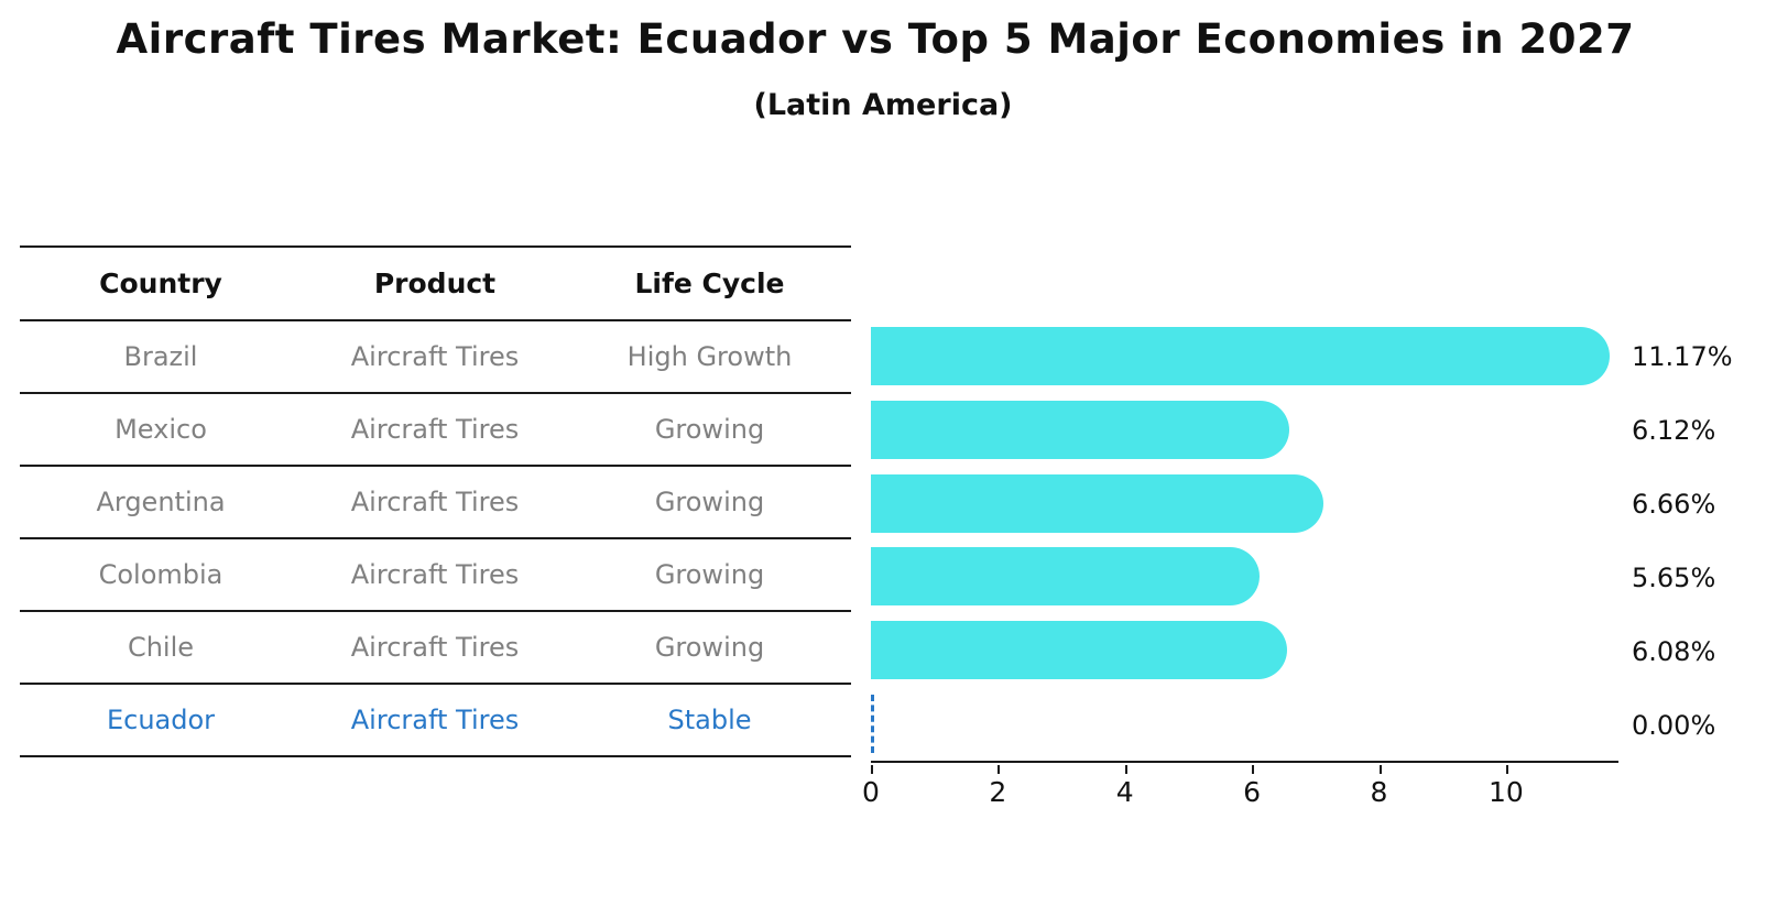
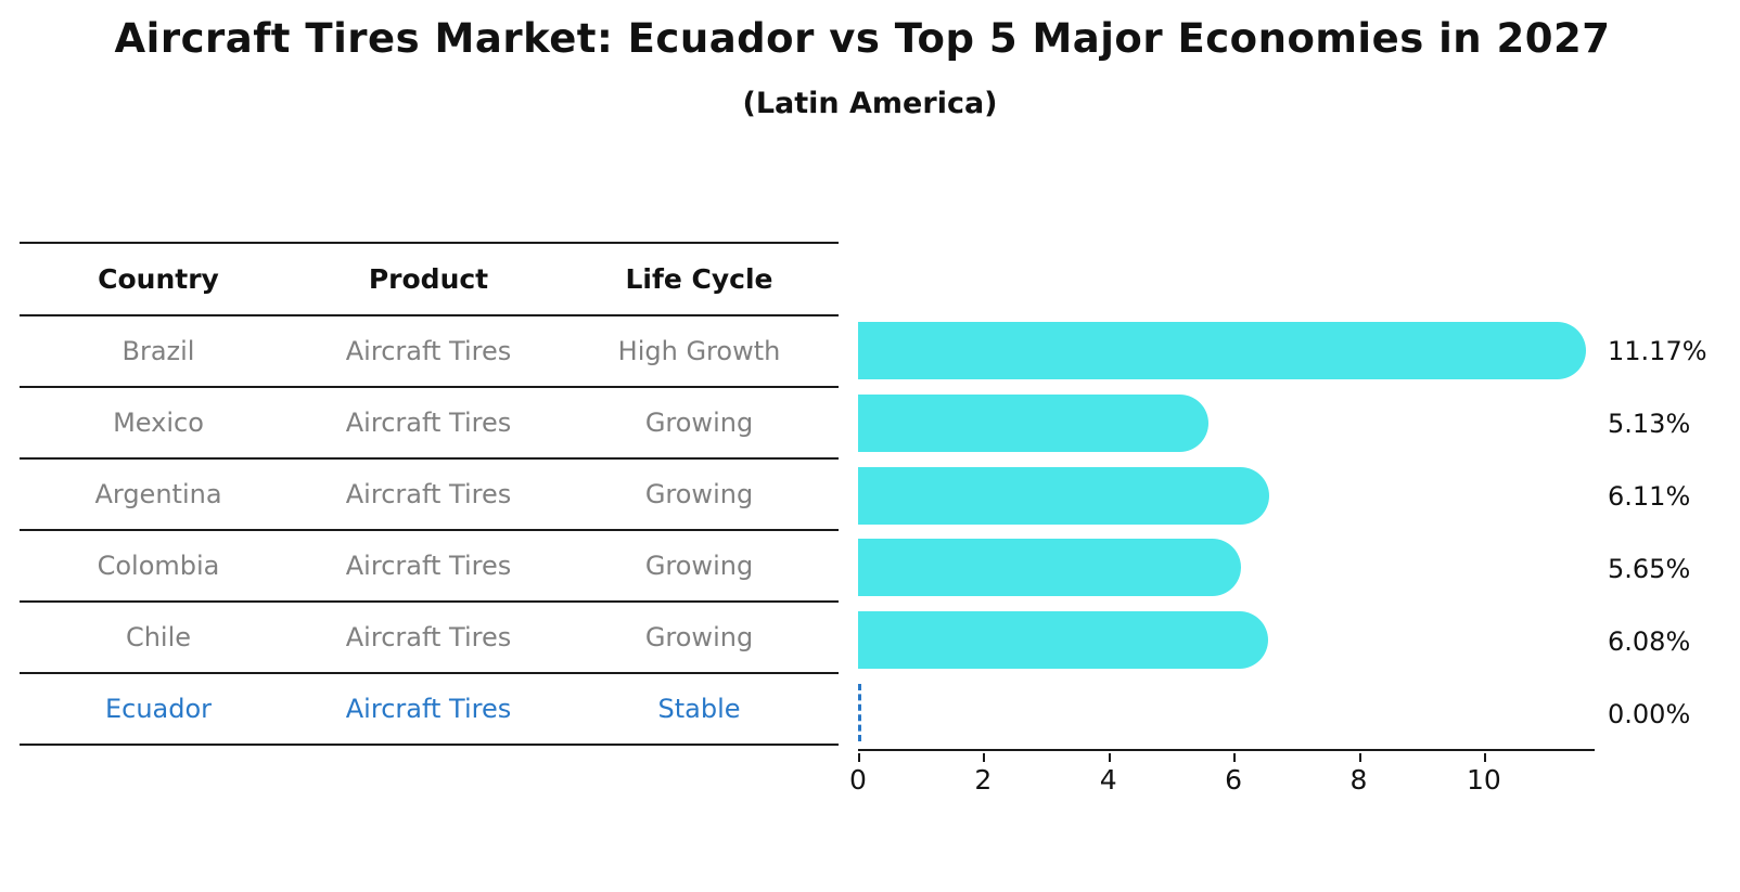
Mexico: 6.12% -> 5.13%
Argentina: 6.66% -> 6.11%
